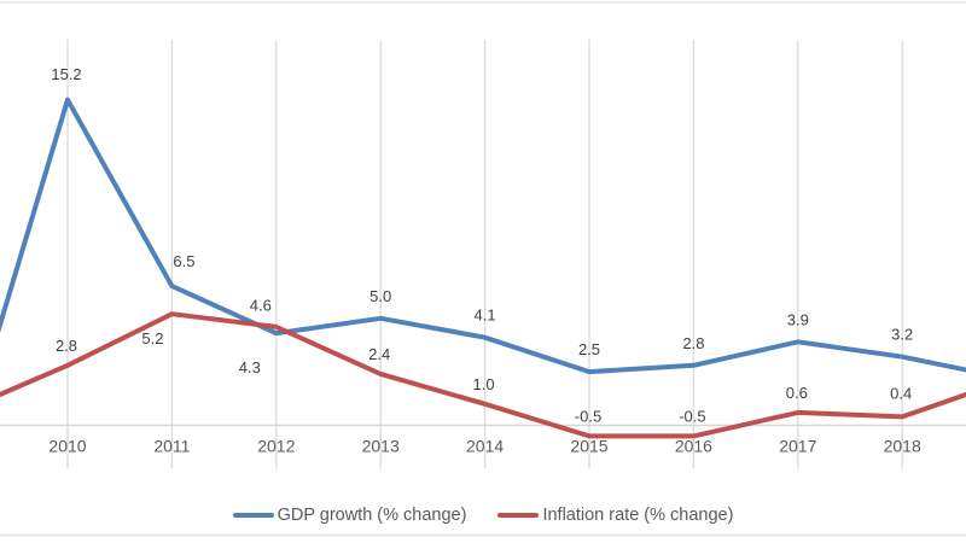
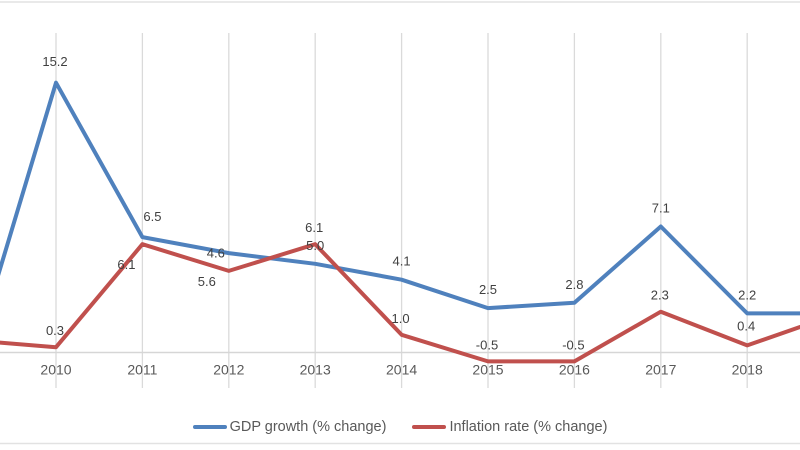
Inflation rate (% change)/2010: 2.8 -> 0.3
Inflation rate (% change)/2011: 5.2 -> 6.1
GDP growth (% change)/2012: 4.3 -> 5.6
Inflation rate (% change)/2013: 2.4 -> 6.1
GDP growth (% change)/2017: 3.9 -> 7.1
Inflation rate (% change)/2017: 0.6 -> 2.3
GDP growth (% change)/2018: 3.2 -> 2.2
